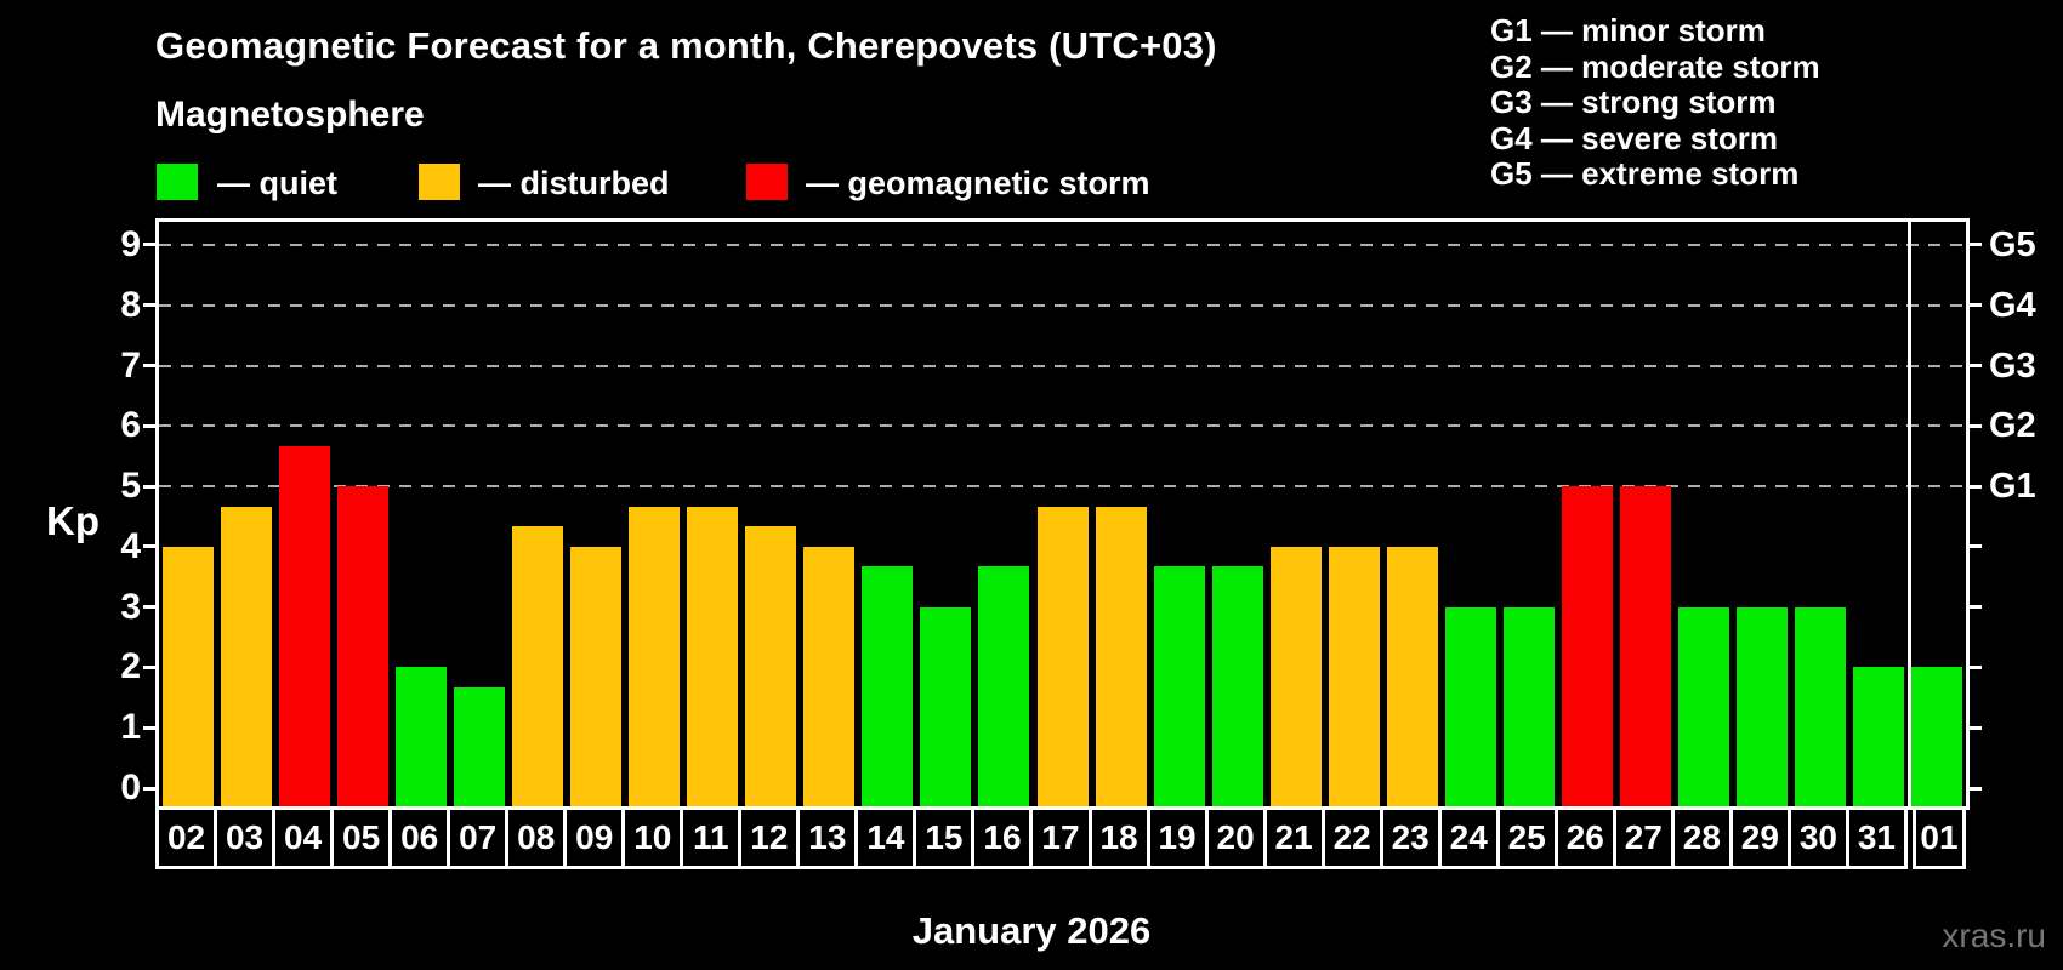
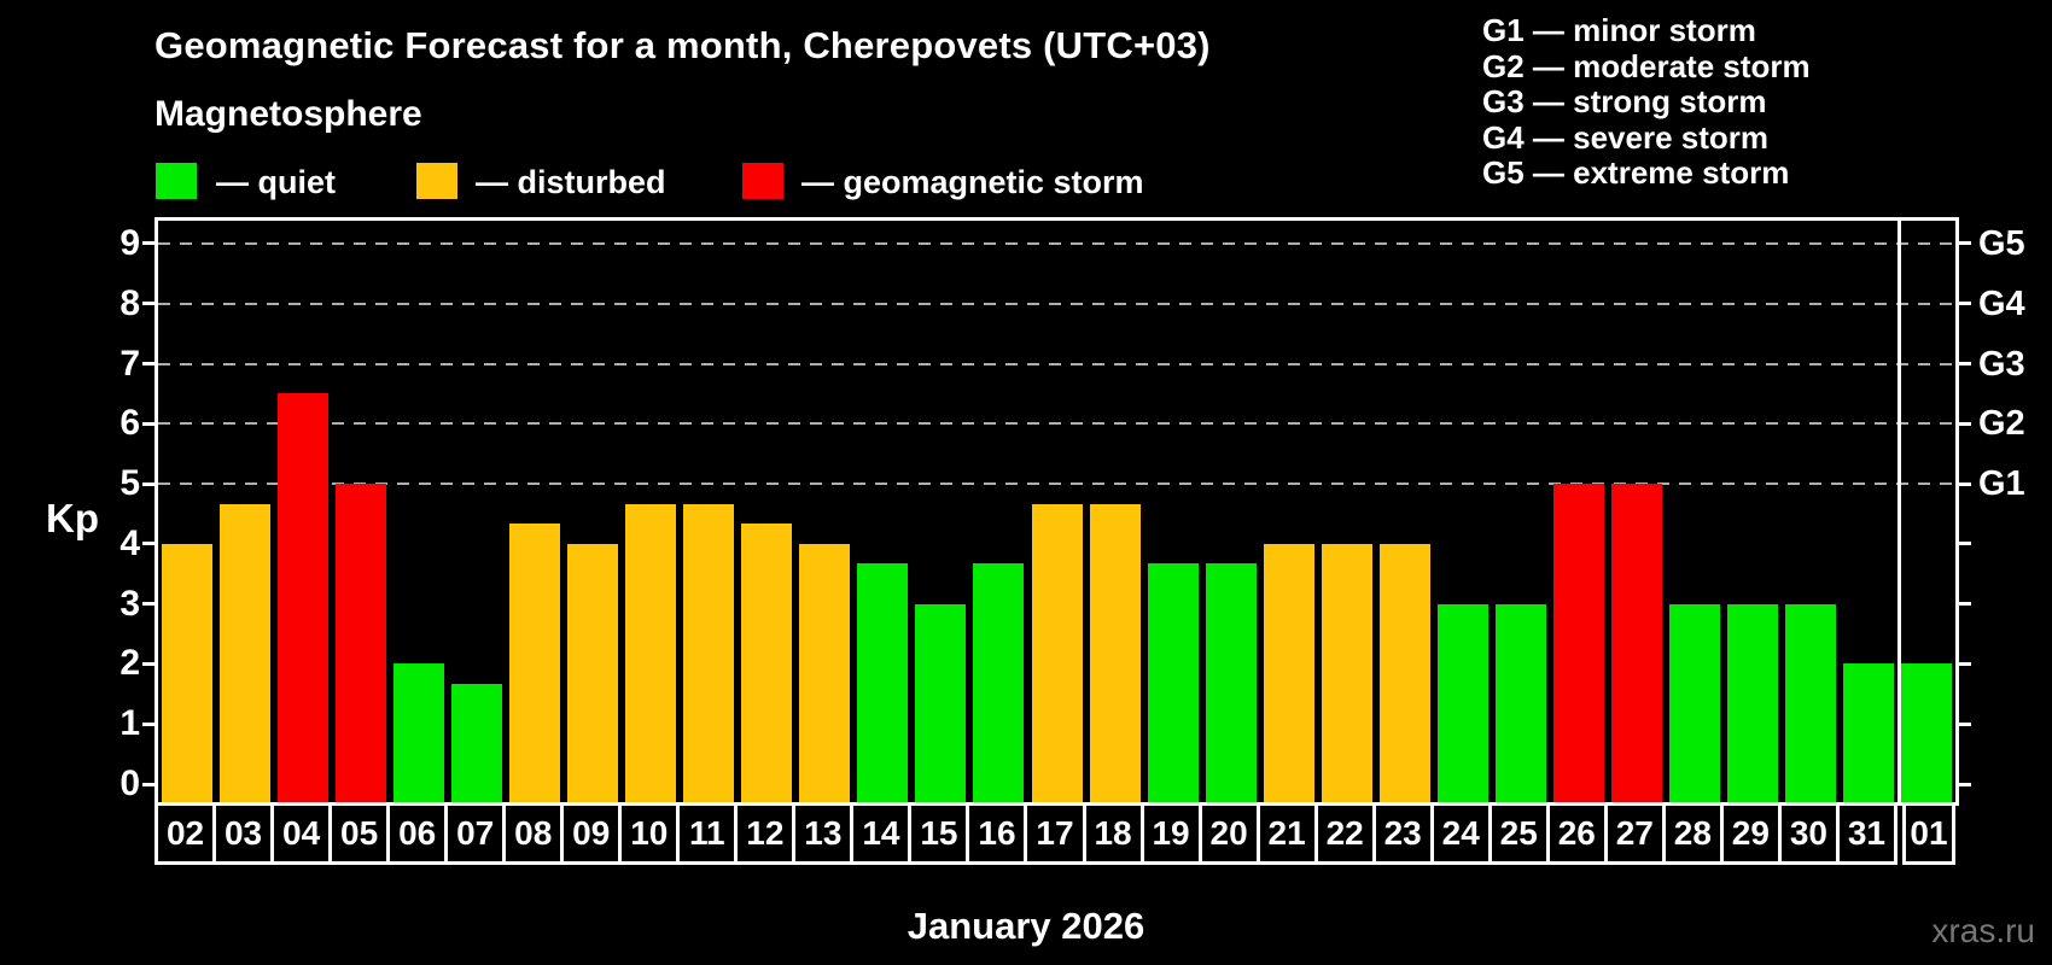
04: 5.7 -> 6.5
